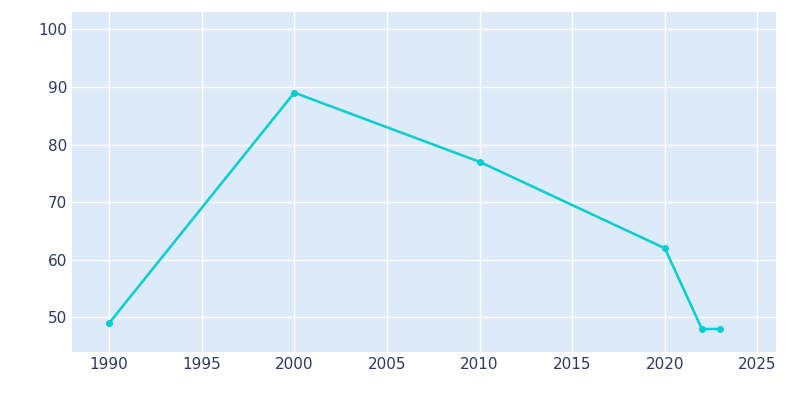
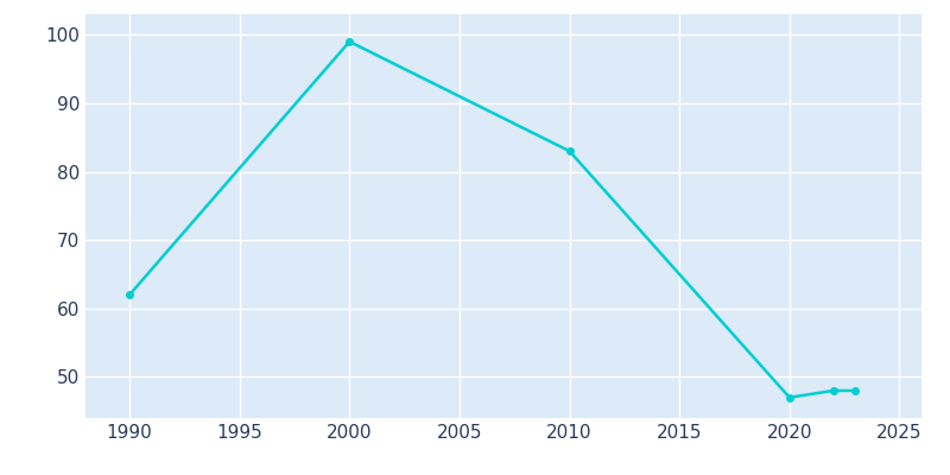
1990: 49 -> 62
2000: 89 -> 99
2010: 77 -> 83
2020: 62 -> 47
